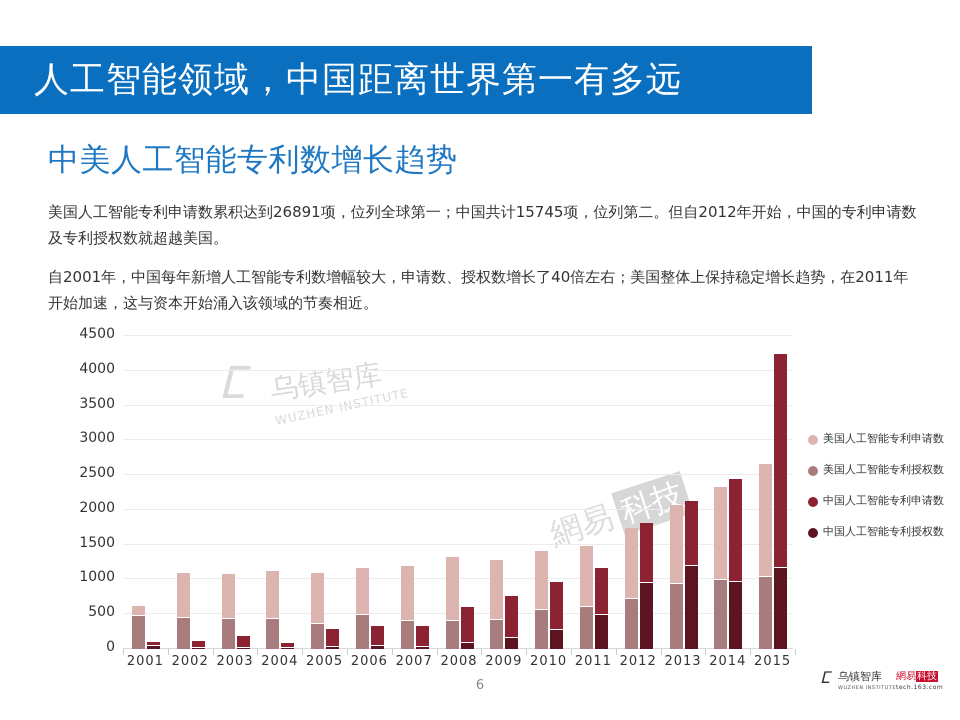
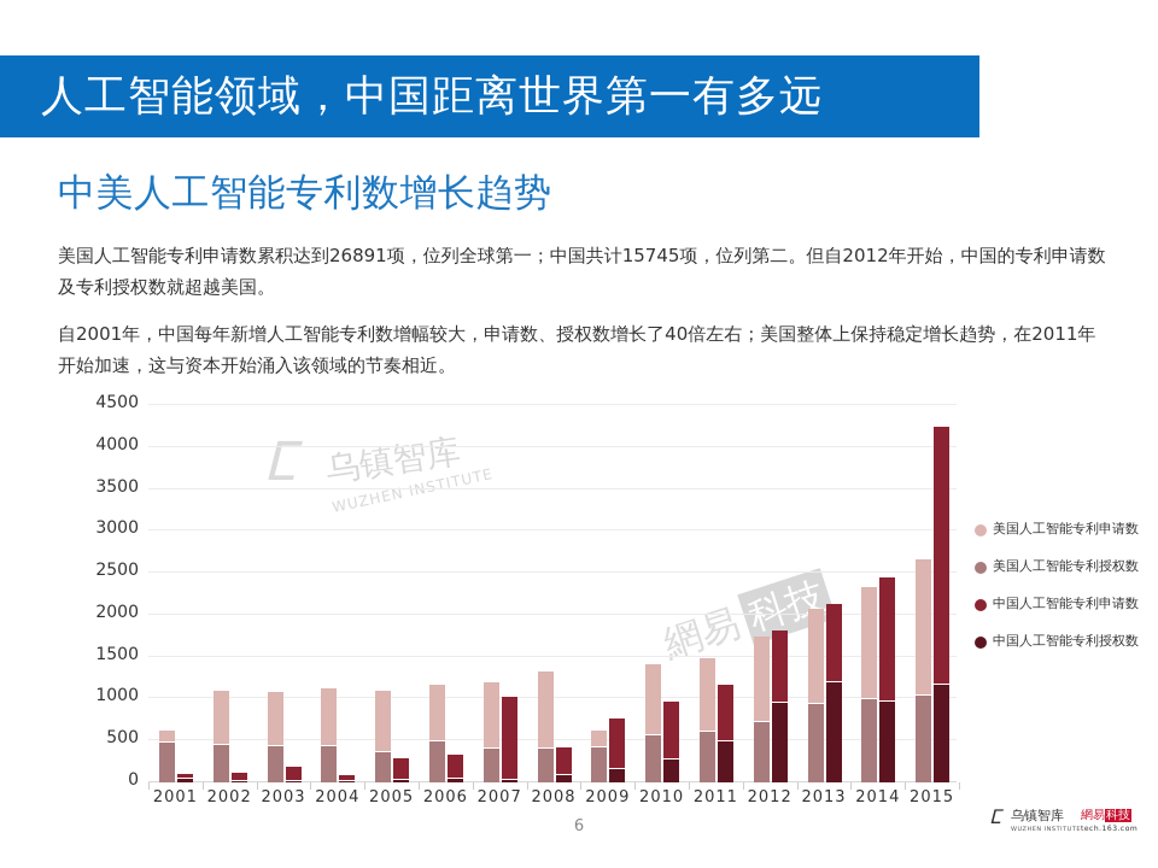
中国人工智能专利申请数/2007: 300 -> 1000
中国人工智能专利申请数/2008: 600 -> 400
美国人工智能专利申请数/2009: 1300 -> 600
